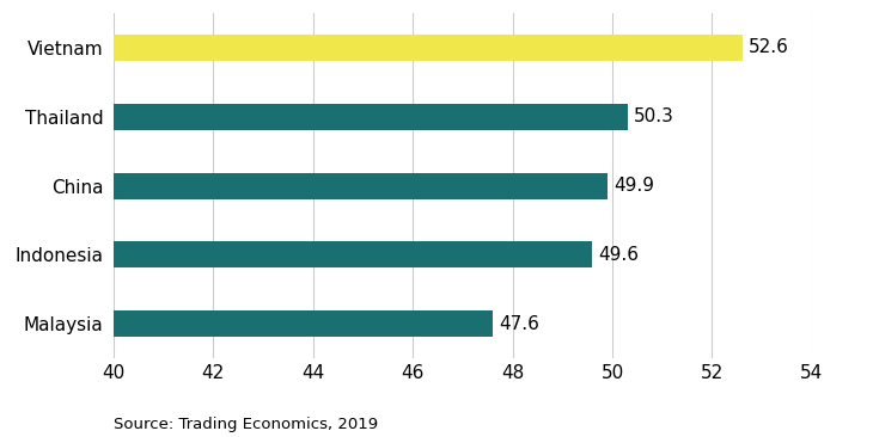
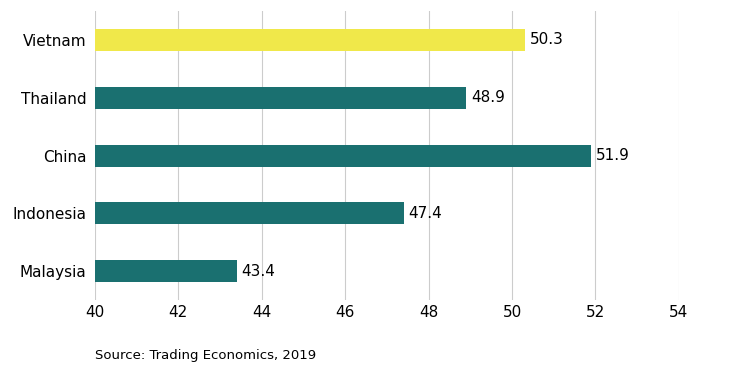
Vietnam: 52.6 -> 50.3
Thailand: 50.3 -> 48.9
China: 49.9 -> 51.9
Indonesia: 49.6 -> 47.4
Malaysia: 47.6 -> 43.4
